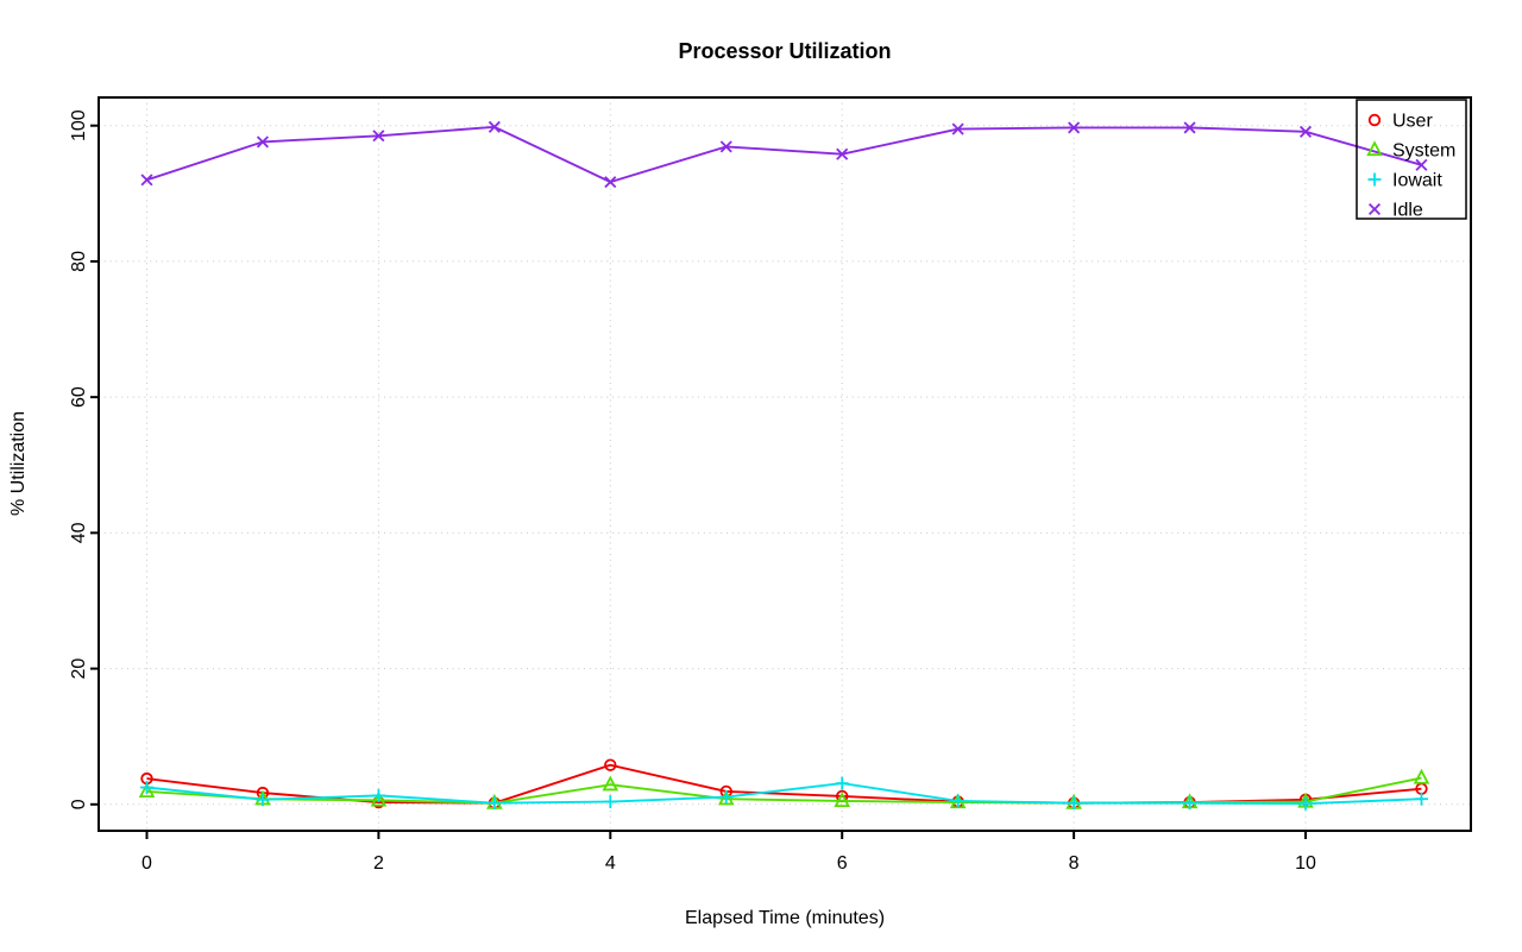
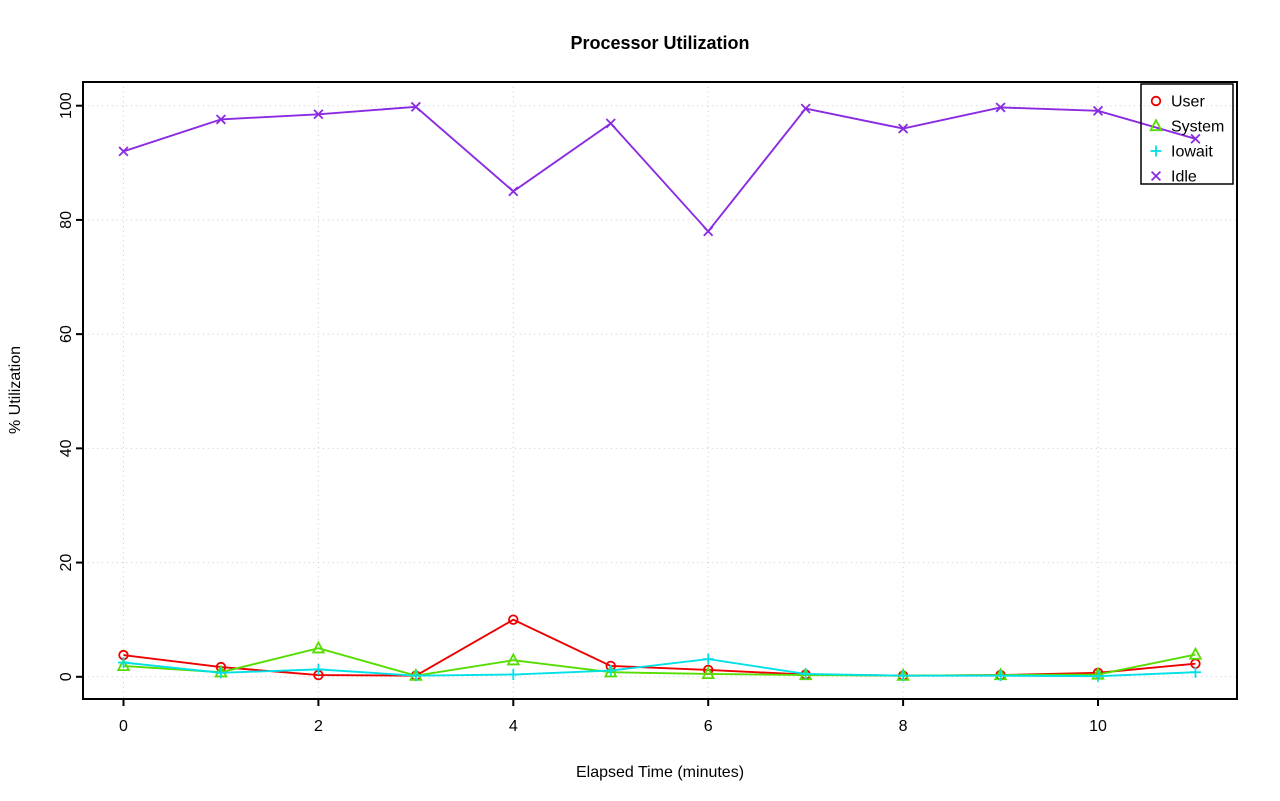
System/2: 1 -> 5
User/4: 6 -> 10
Idle/4: 92 -> 85
Idle/6: 96 -> 78
Idle/8: 100 -> 96
